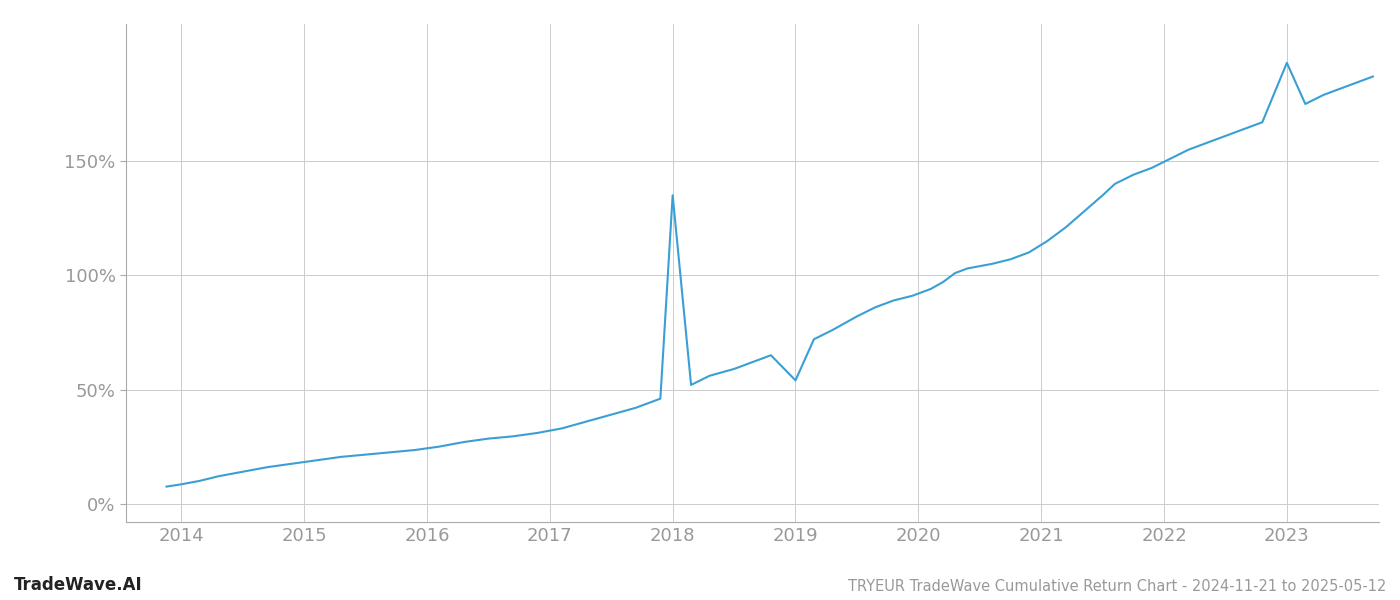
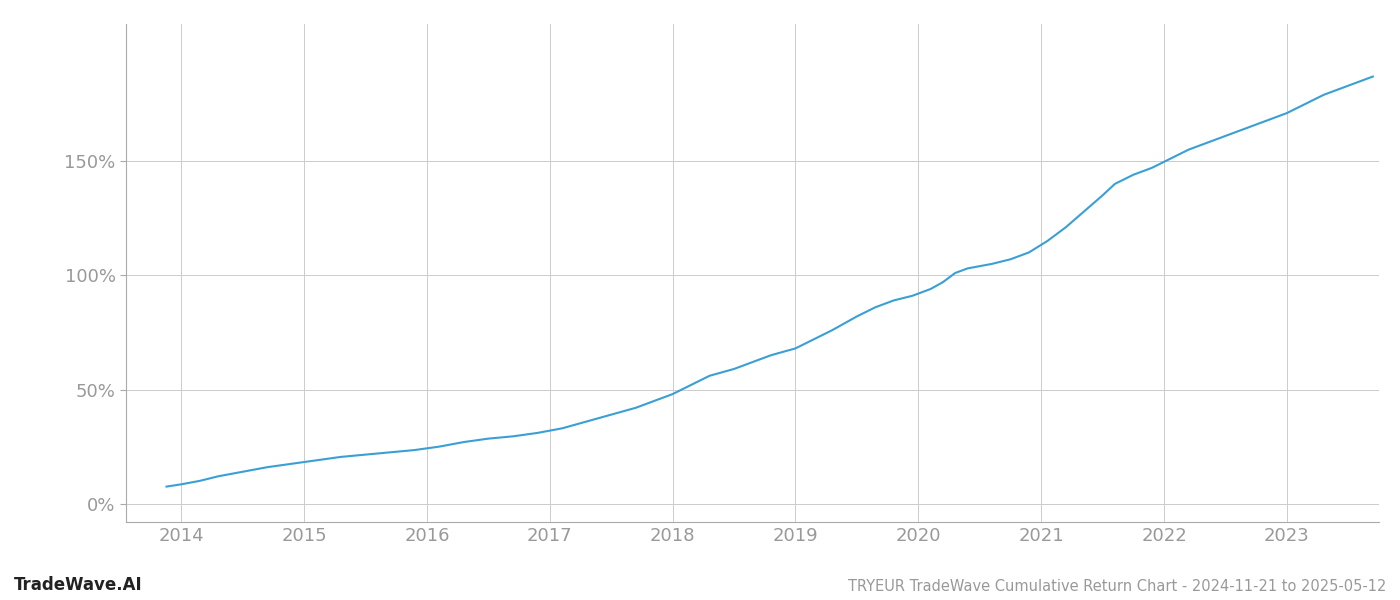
2018: 135.0% -> 48.0%
2019: 54.0% -> 68.0%
2023: 193.0% -> 171.0%
